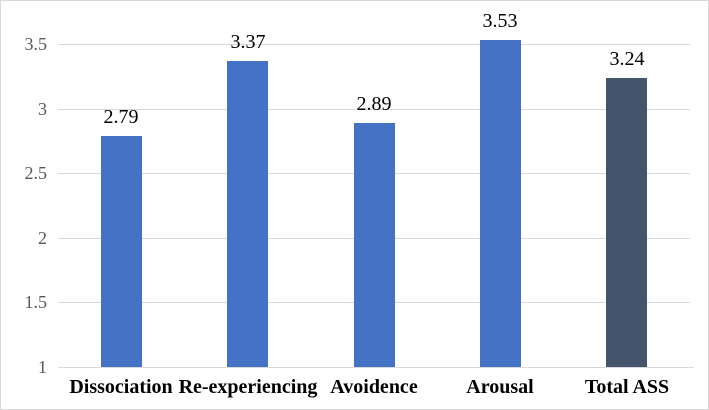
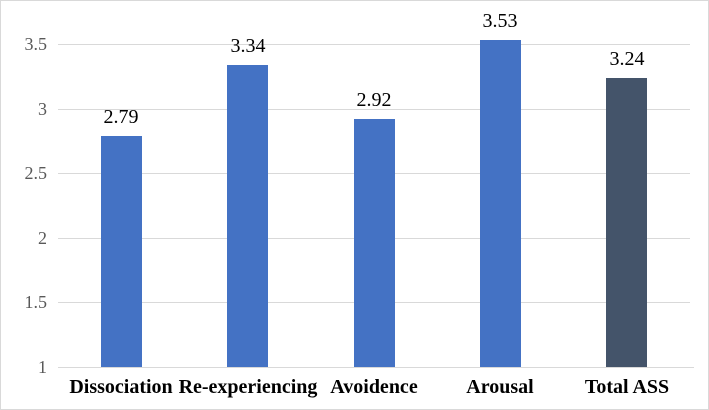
Re-experiencing: 3.37 -> 3.34
Avoidence: 2.89 -> 2.92
